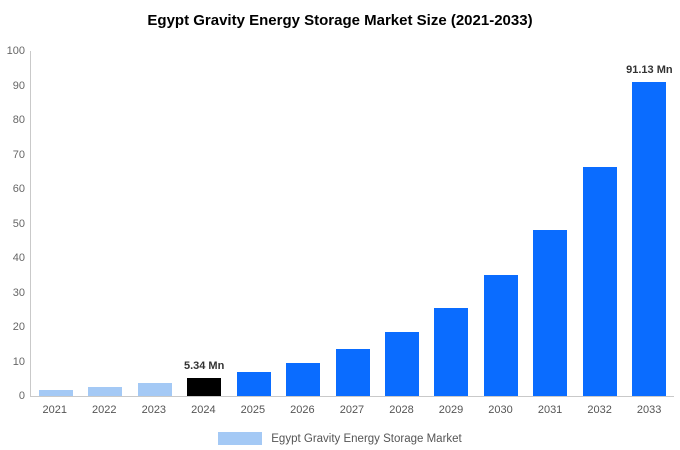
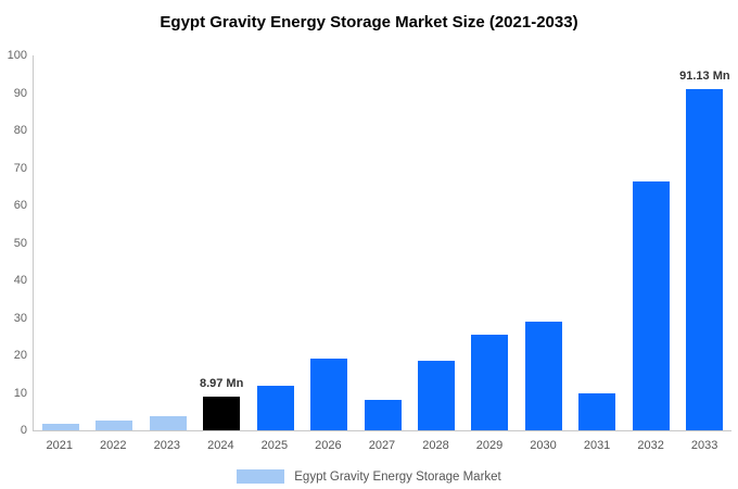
2024: 5.34 -> 8.97
2025: 7 -> 12
2026: 10 -> 19
2027: 14 -> 8
2030: 35 -> 29
2031: 48 -> 10
